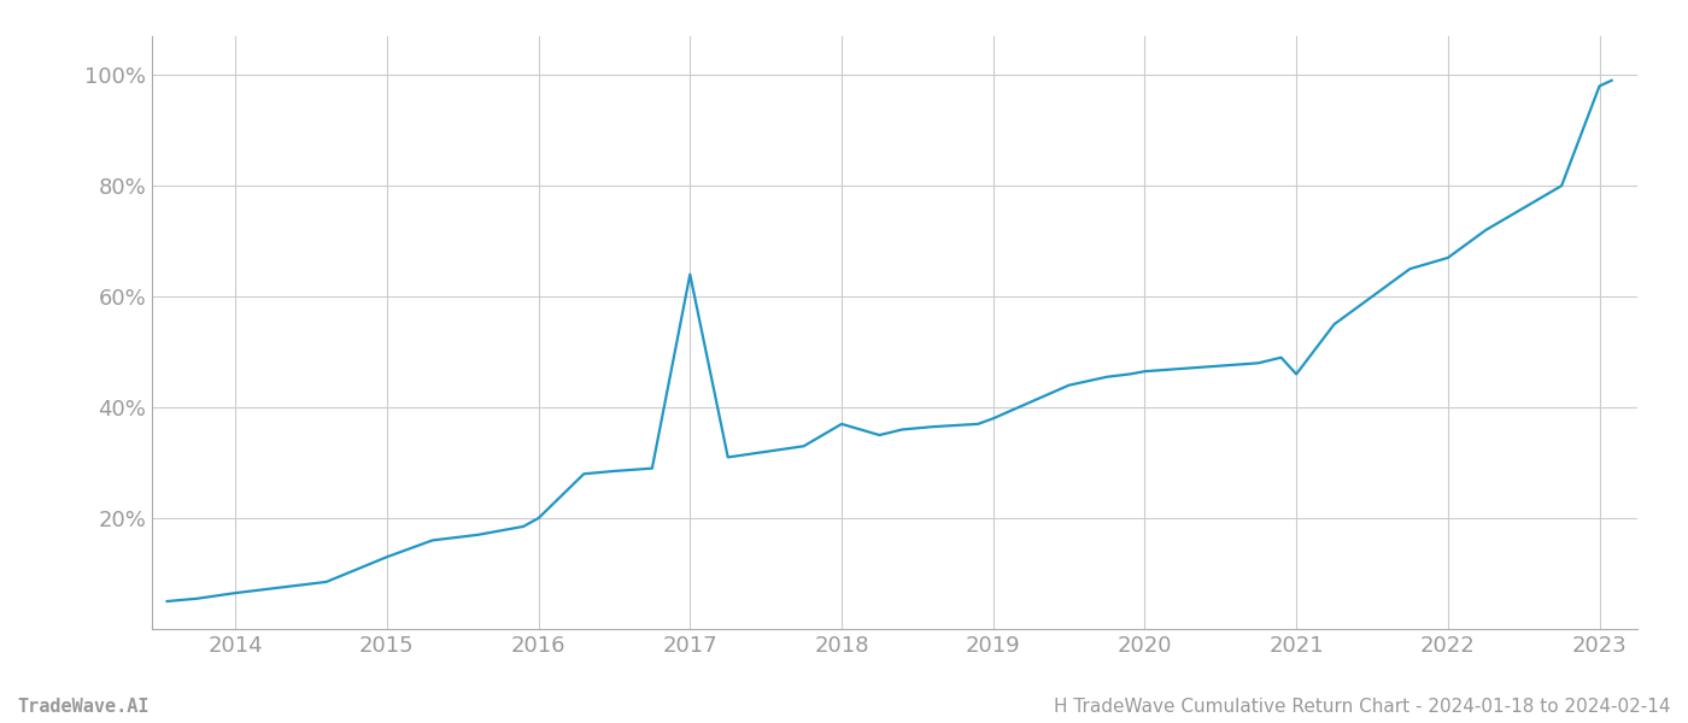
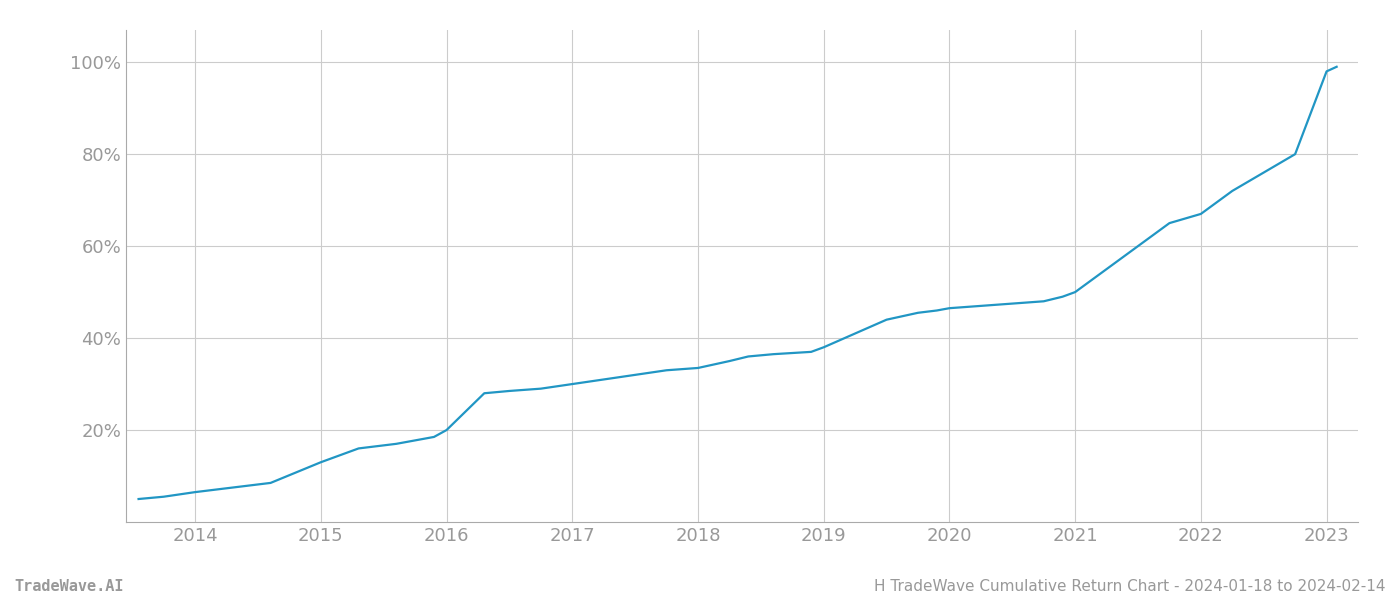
2017: 64.0% -> 30.0%
2018: 37.0% -> 33.5%
2021: 46.0% -> 50.0%
